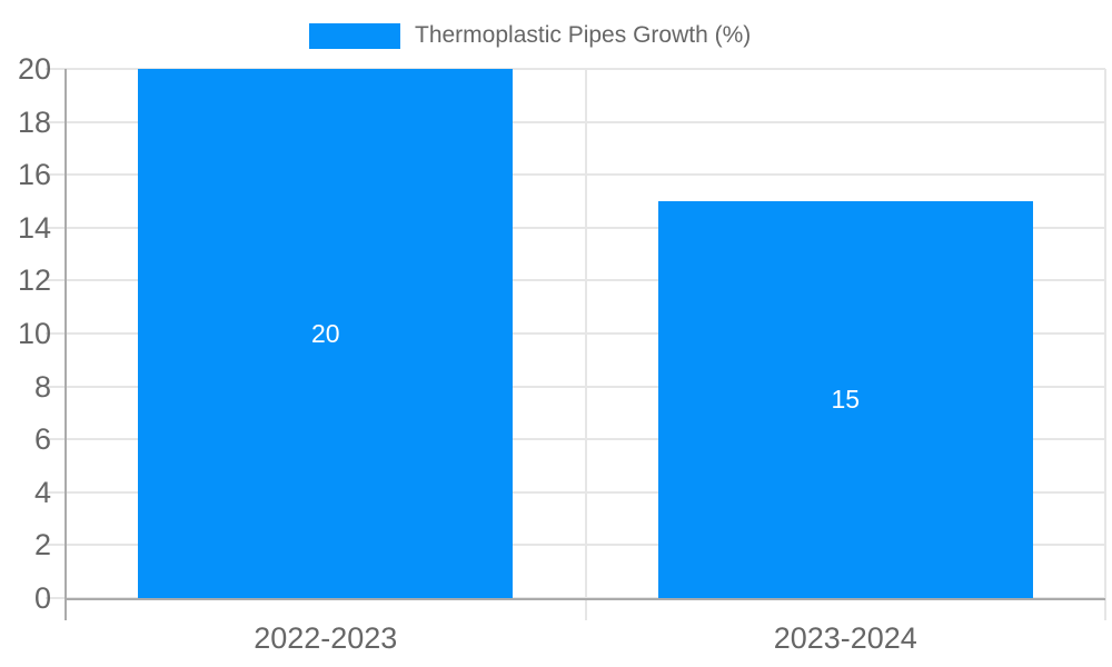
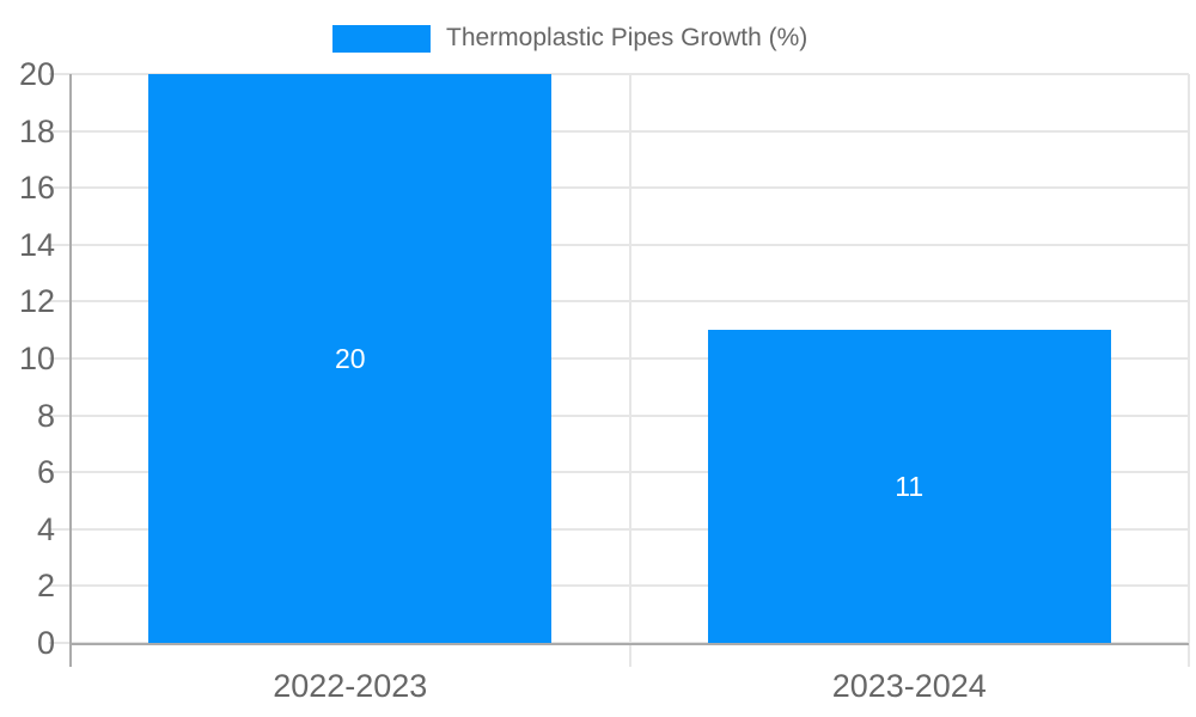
2023-2024: 15 -> 11
